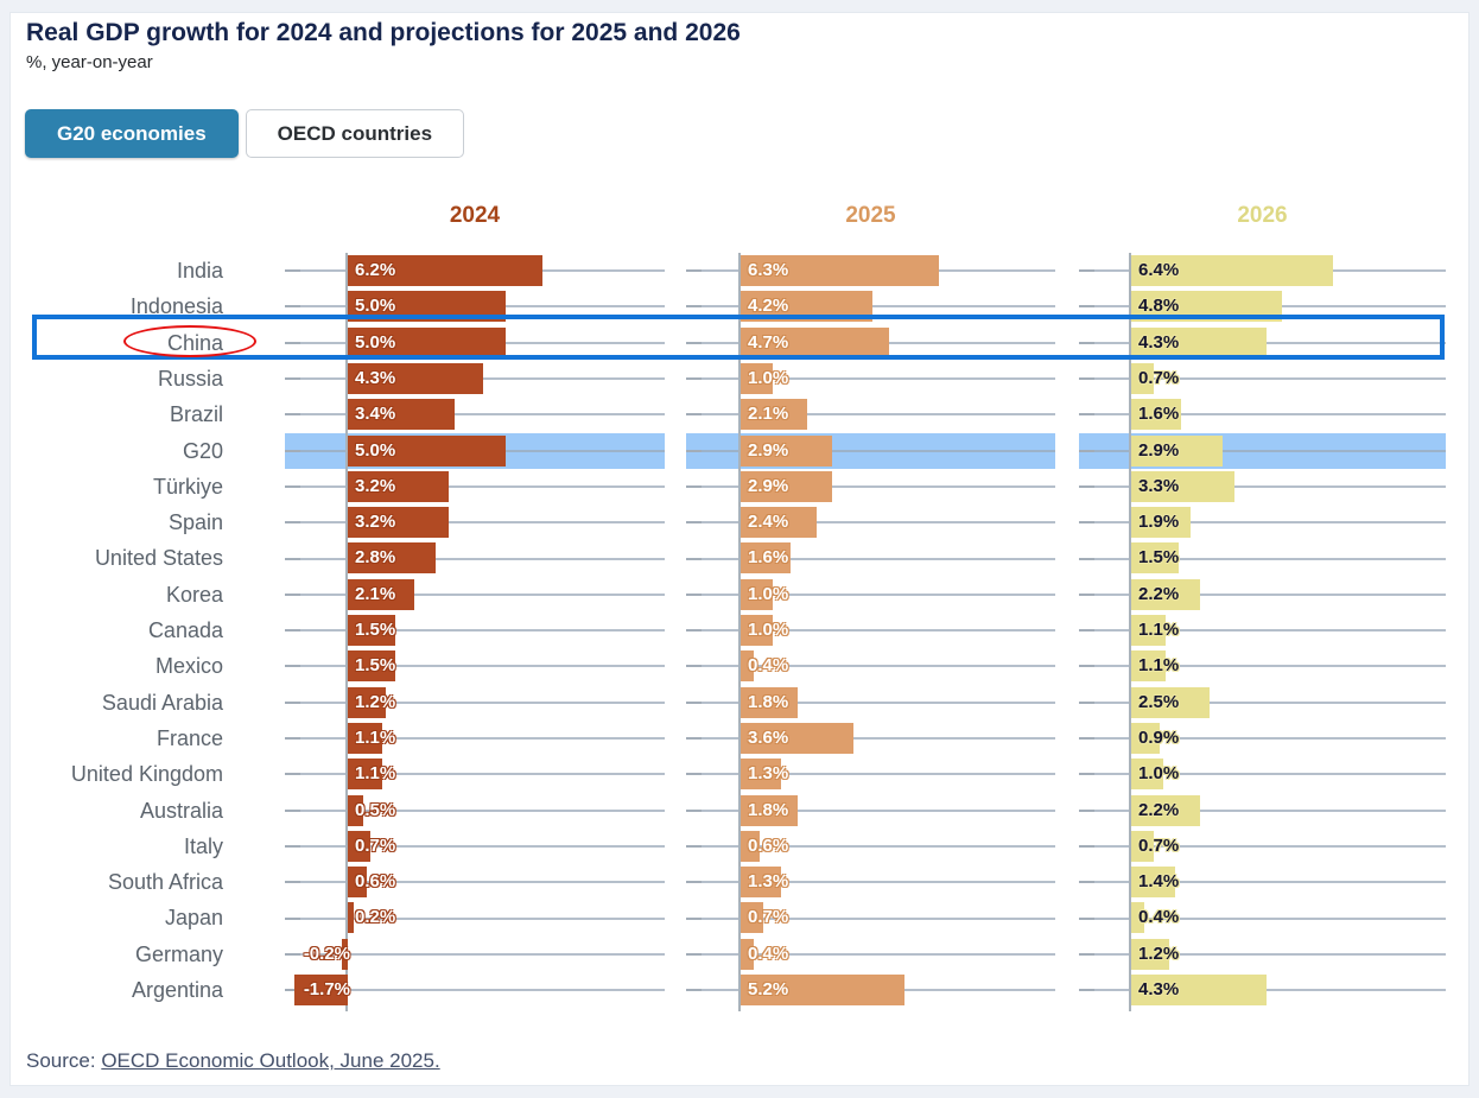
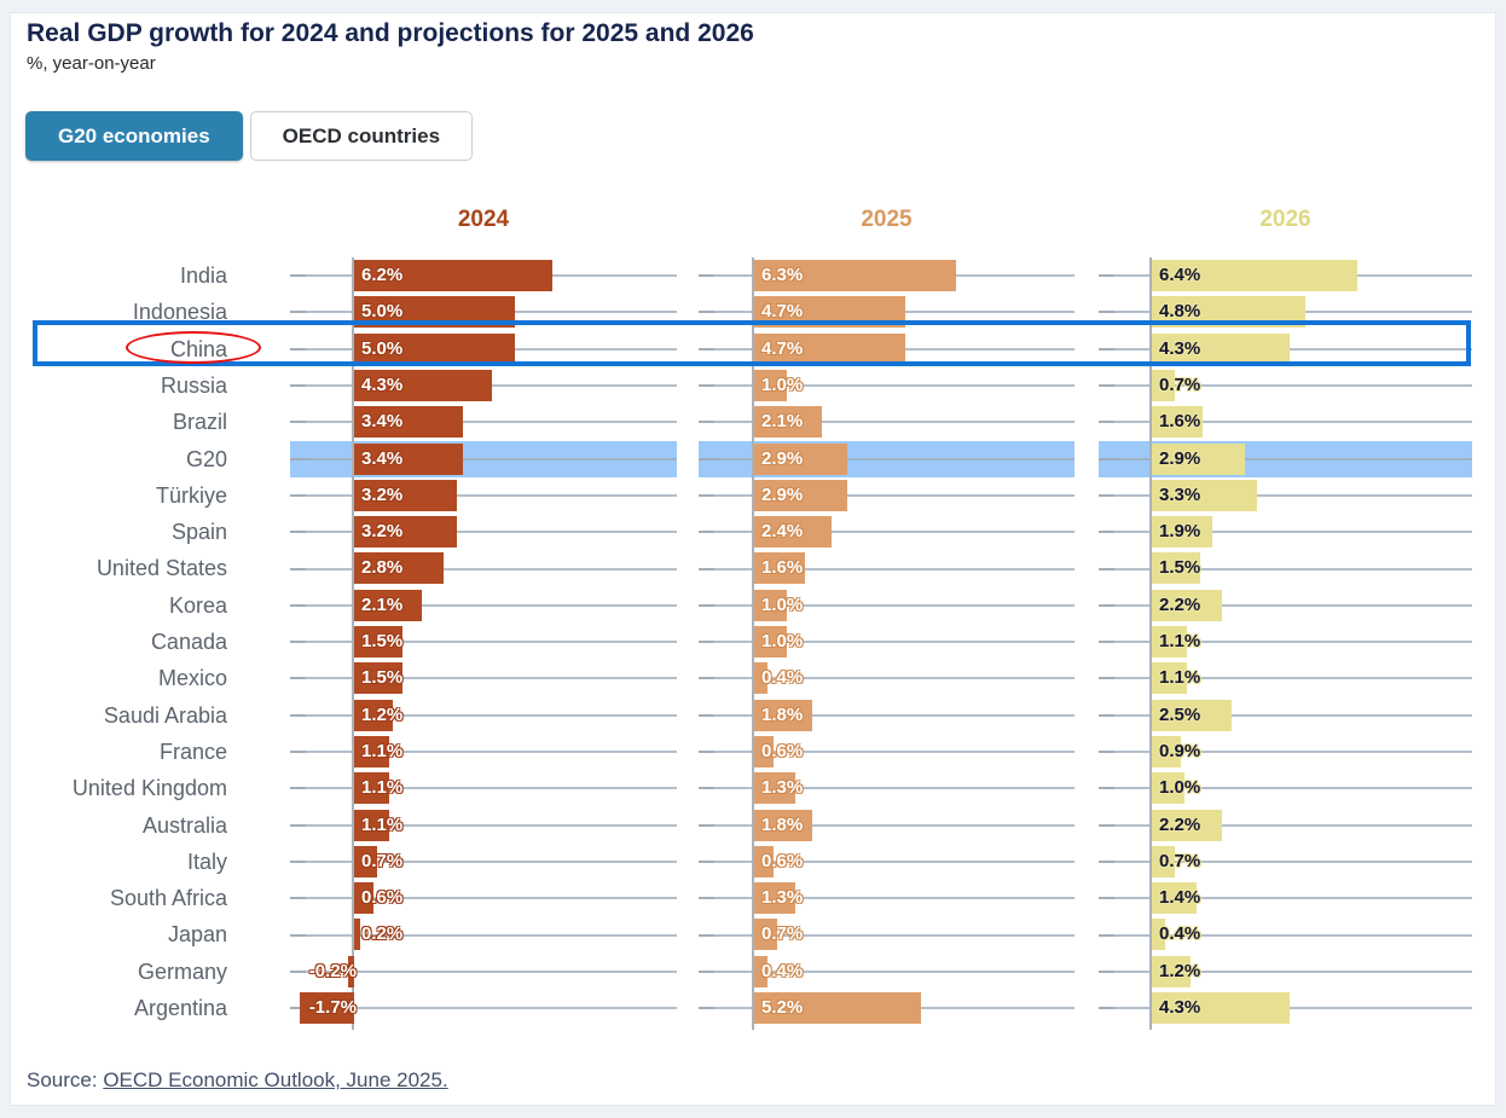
2025/Indonesia: 4.2% -> 4.7%
2024/G20: 5.0% -> 3.4%
2025/France: 3.6% -> 0.6%
2024/Australia: 0.5% -> 1.1%
